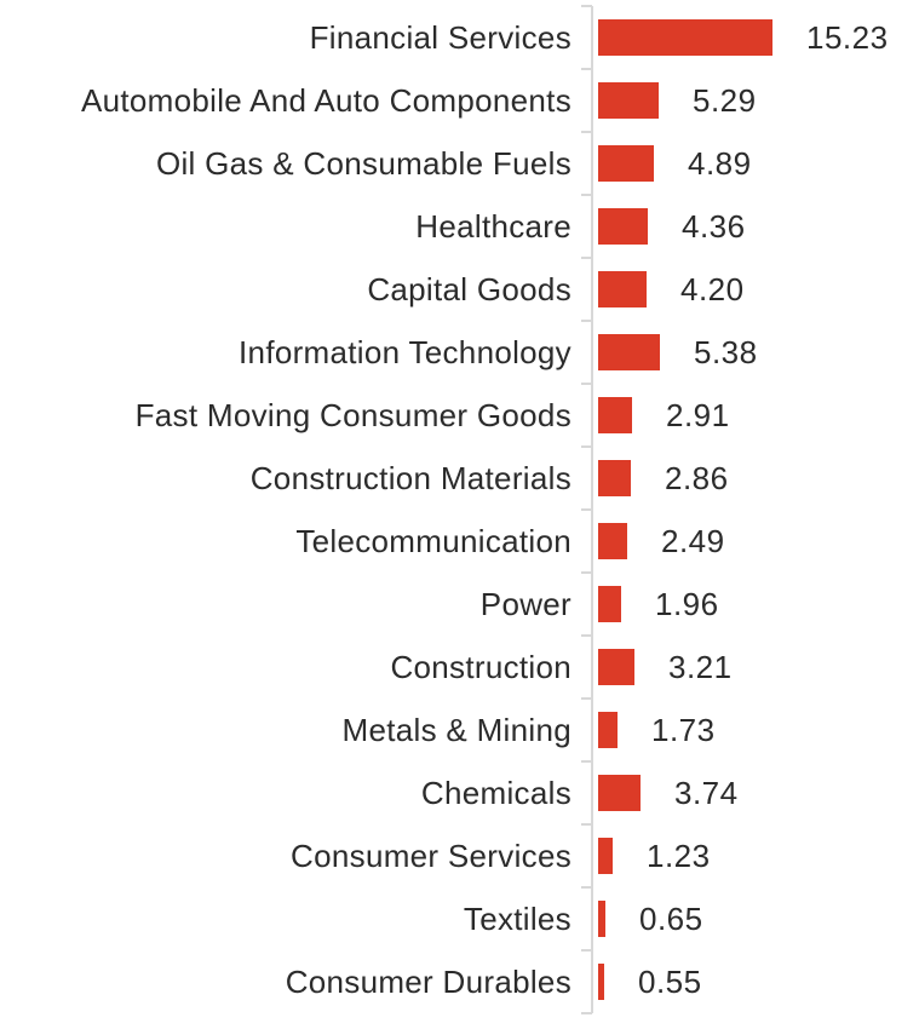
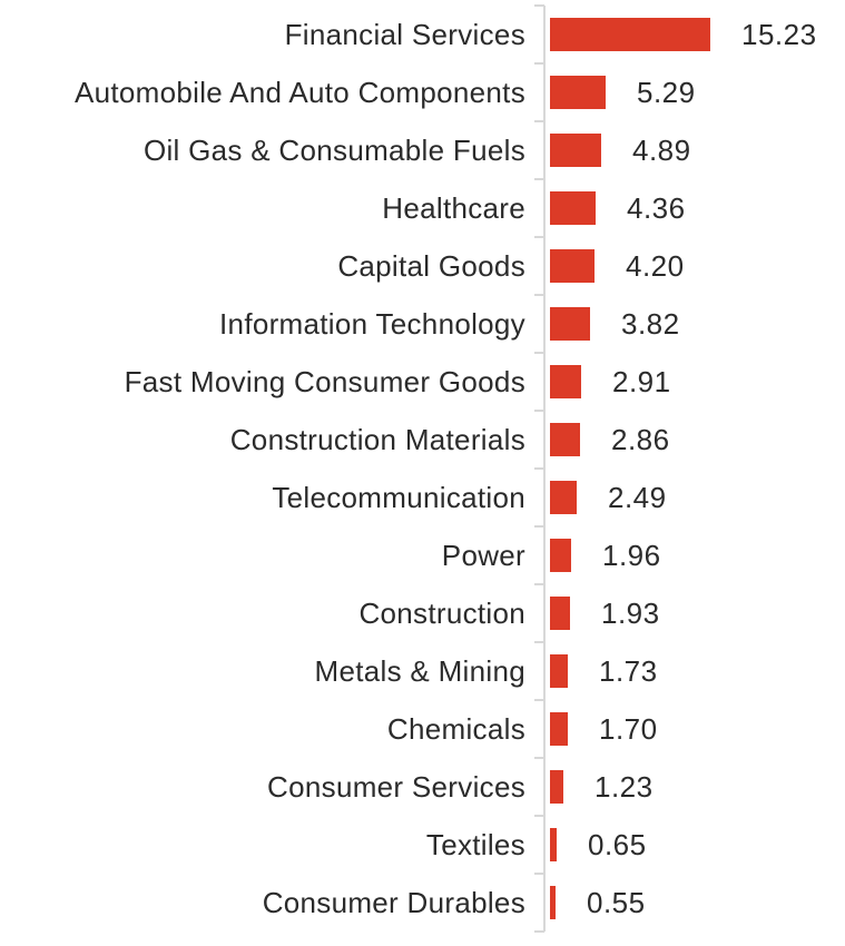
Information Technology: 5.38 -> 3.82
Construction: 3.21 -> 1.93
Chemicals: 3.74 -> 1.70
